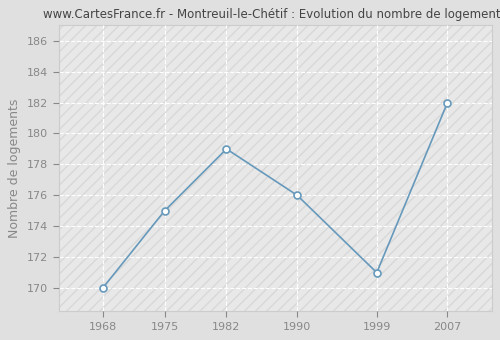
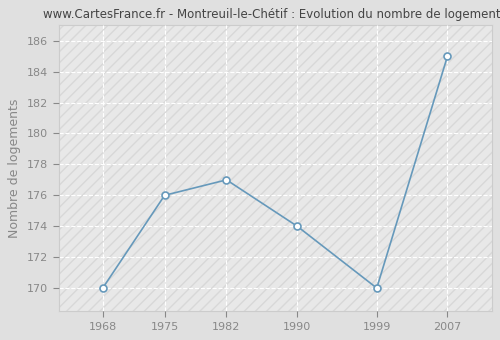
1975: 175 -> 176
1982: 179 -> 177
1990: 176 -> 174
1999: 171 -> 170
2007: 182 -> 185
